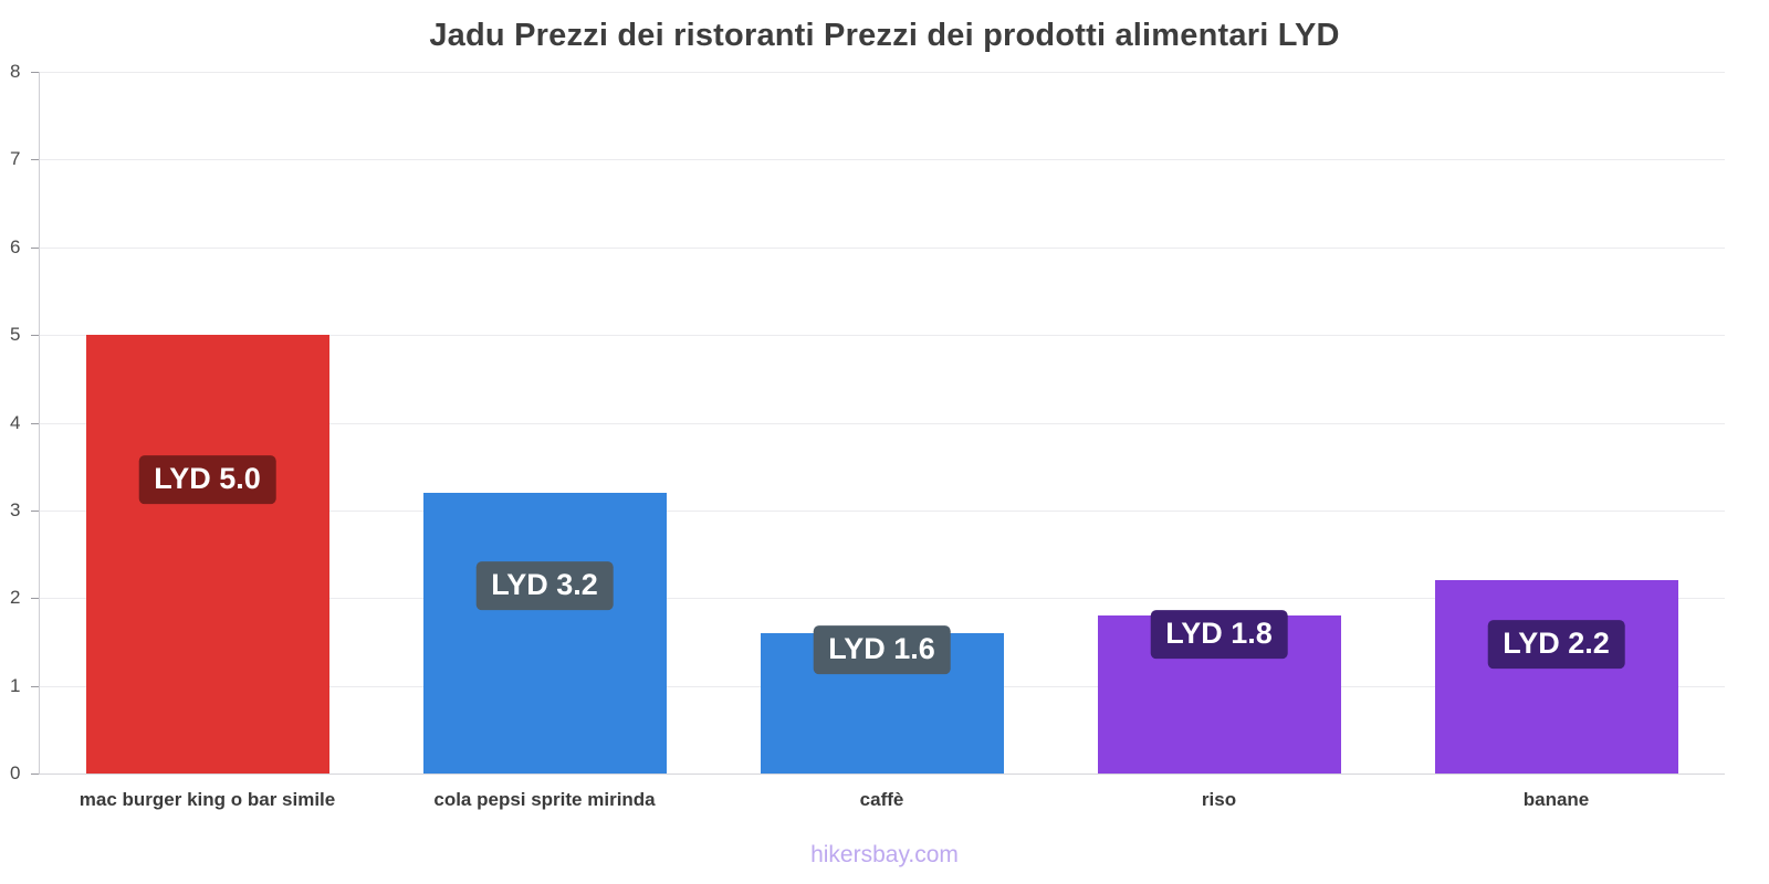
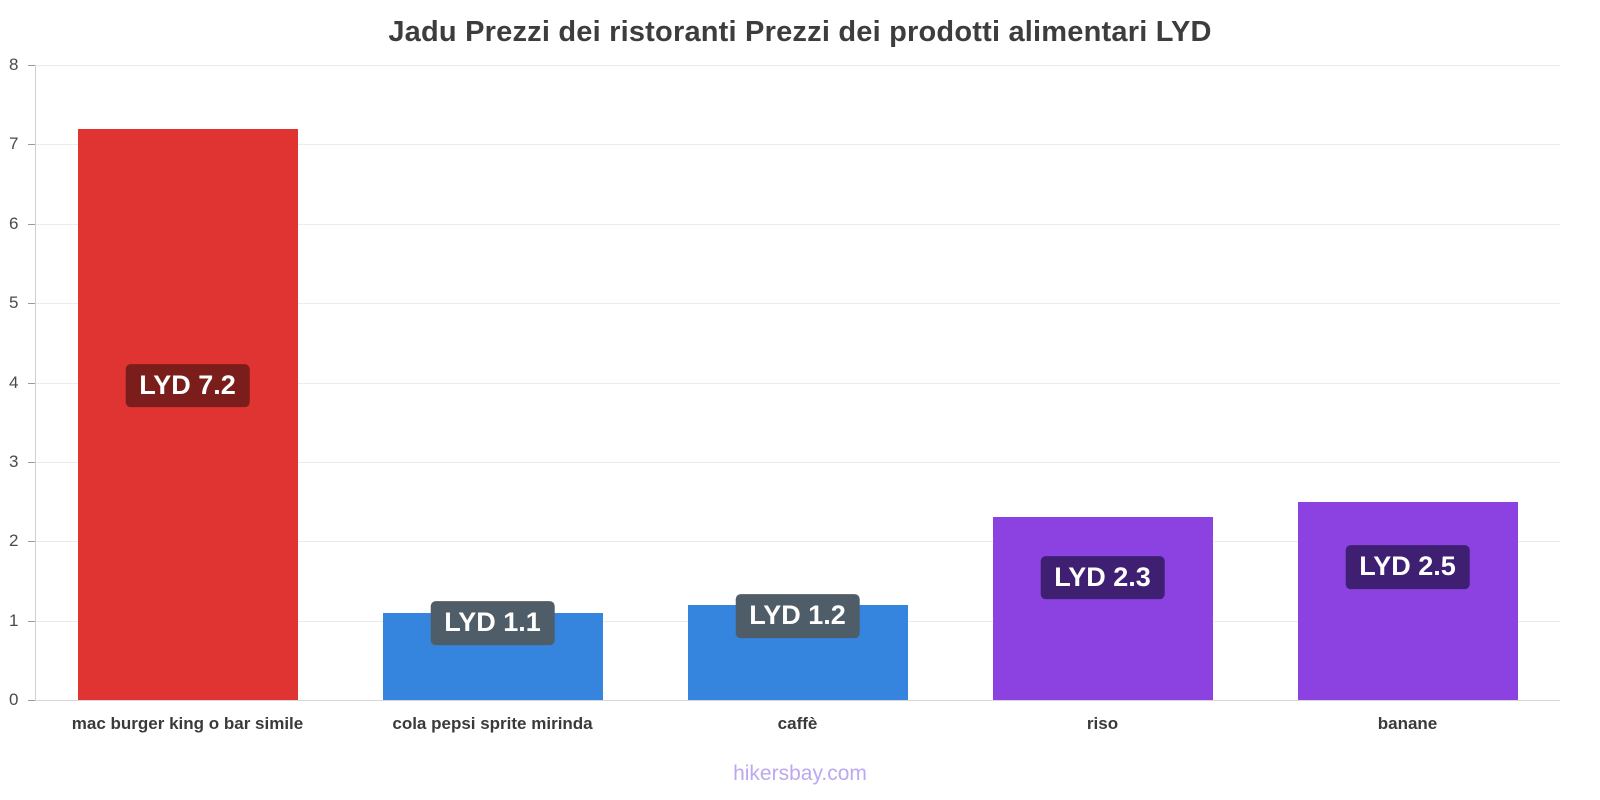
mac burger king o bar simile: 5.0 -> 7.2
cola pepsi sprite mirinda: 3.2 -> 1.1
caffè: 1.6 -> 1.2
riso: 1.8 -> 2.3
banane: 2.2 -> 2.5
